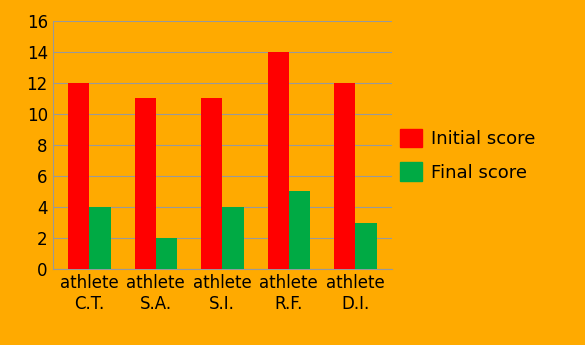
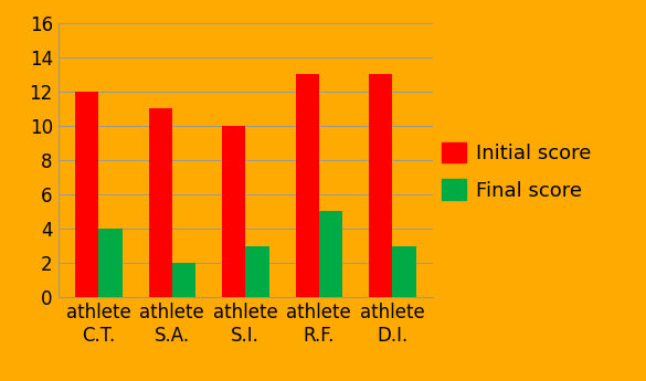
Initial score/athlete S.I.: 11 -> 10
Final score/athlete S.I.: 4 -> 3
Initial score/athlete R.F.: 14 -> 13
Initial score/athlete D.I.: 12 -> 13
